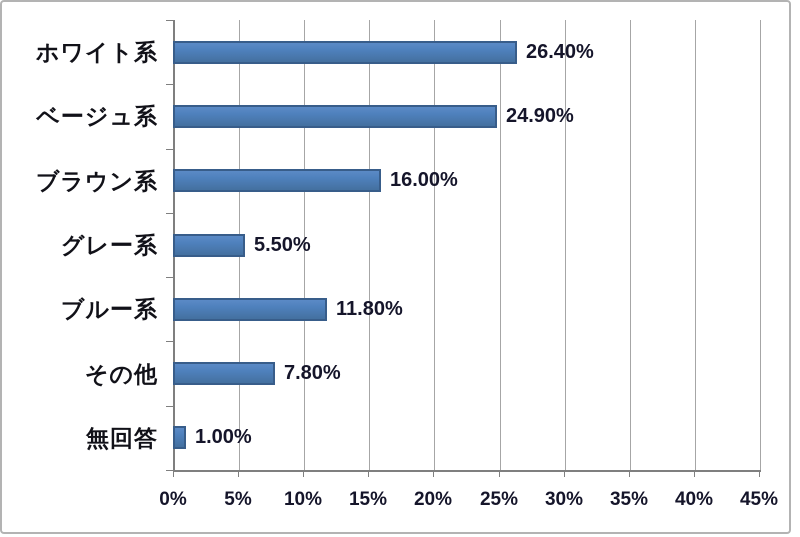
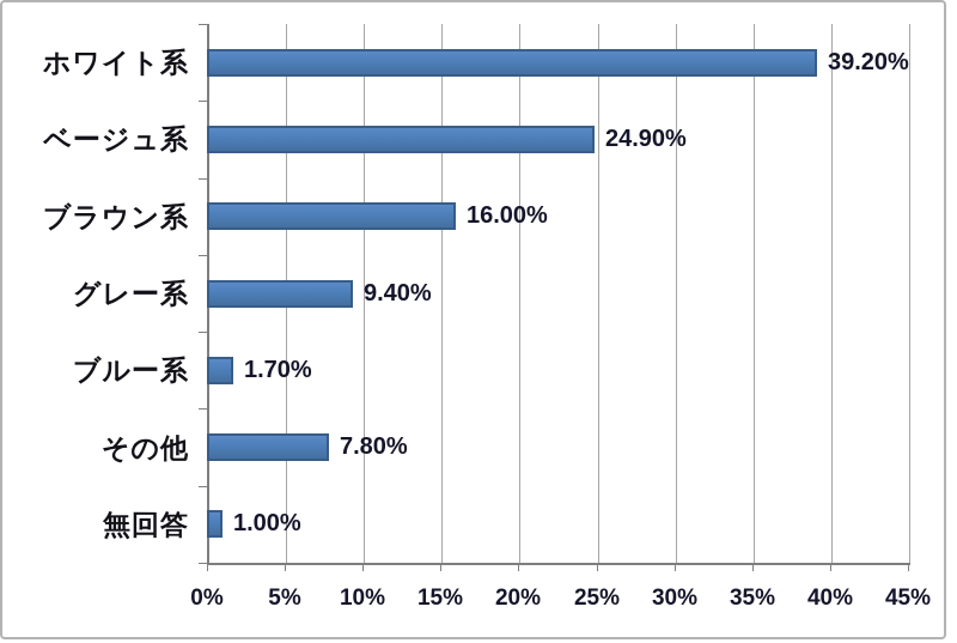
ホワイト系: 26.40% -> 39.20%
グレー系: 5.50% -> 9.40%
ブルー系: 11.80% -> 1.70%
